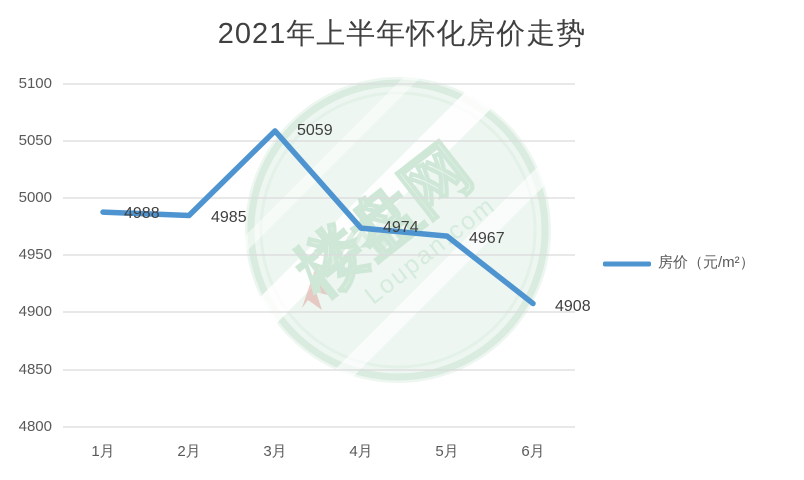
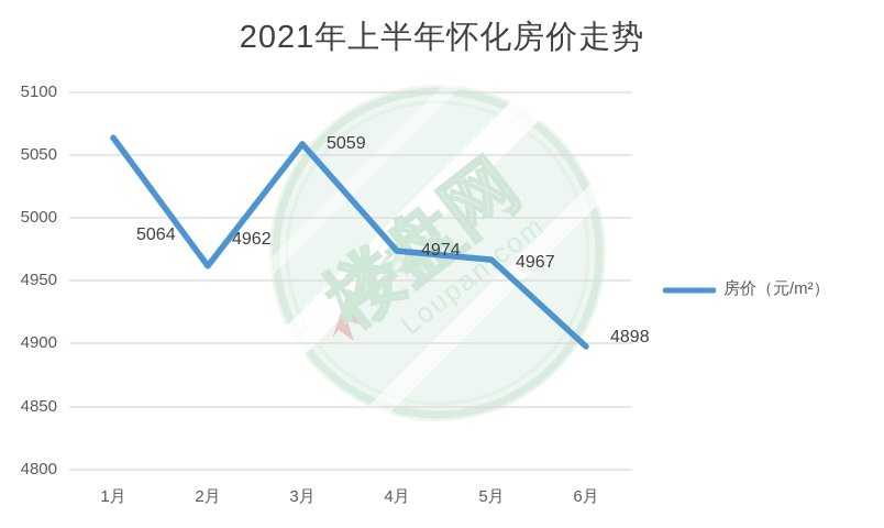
1月: 4988 -> 5064
2月: 4985 -> 4962
6月: 4908 -> 4898
